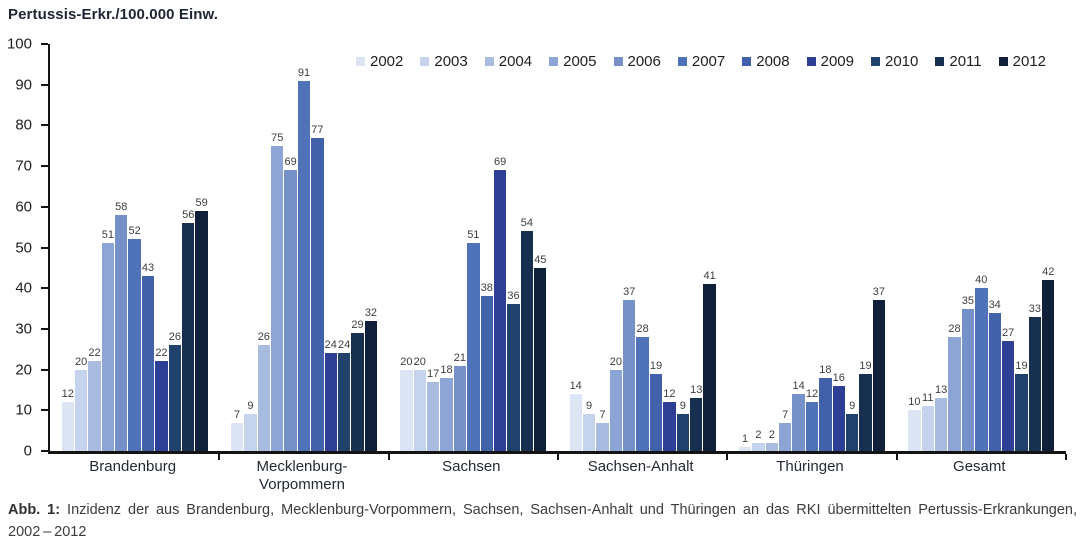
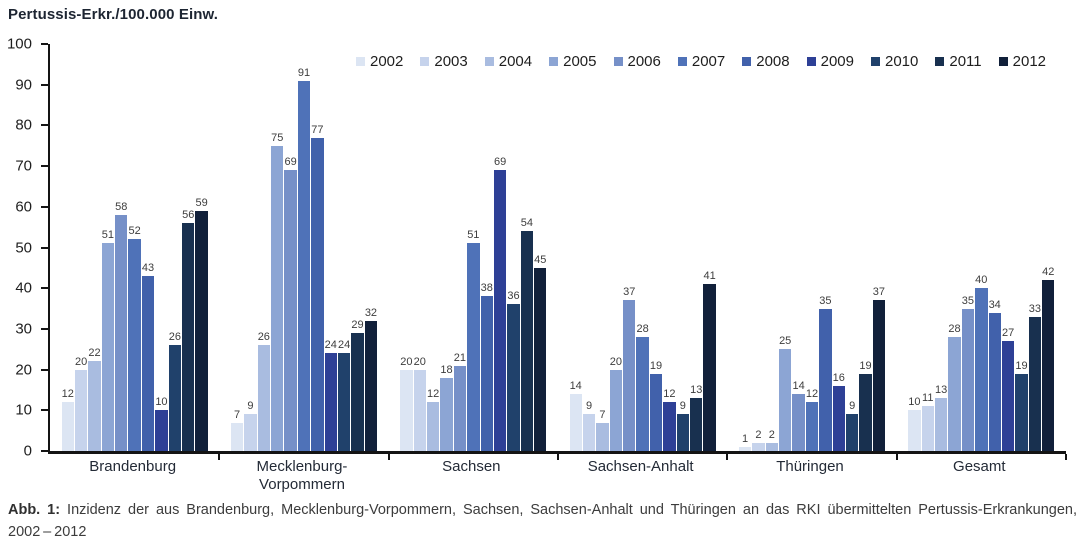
2009/Brandenburg: 22 -> 10
2004/Sachsen: 17 -> 12
2005/Thüringen: 7 -> 25
2008/Thüringen: 18 -> 35
